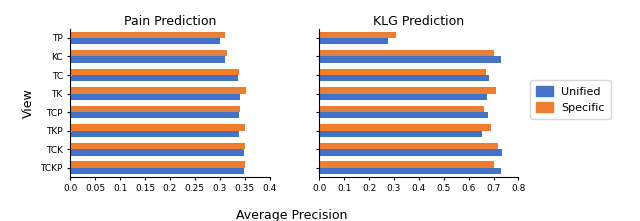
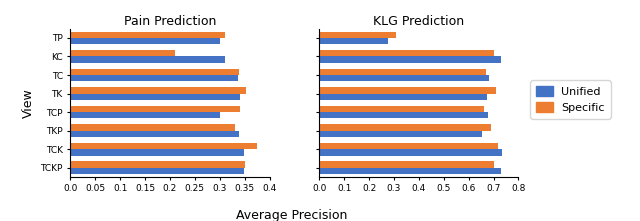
Pain Prediction/Specific/KC: 0.314 -> 0.210
Pain Prediction/Unified/TCP: 0.338 -> 0.300
Pain Prediction/Specific/TKP: 0.350 -> 0.330
Pain Prediction/Specific/TCK: 0.350 -> 0.375
